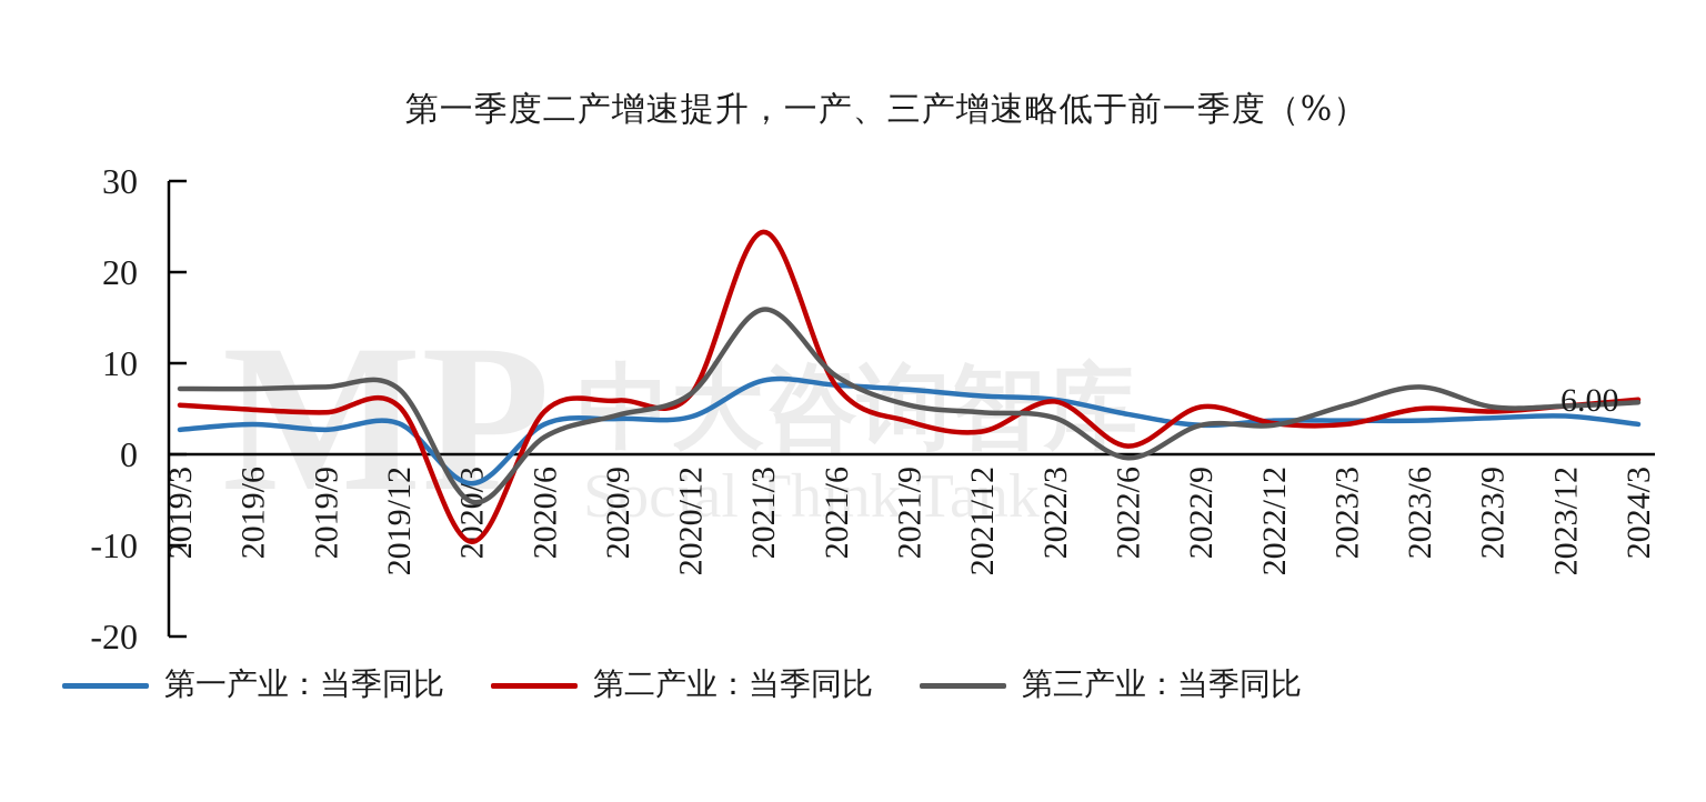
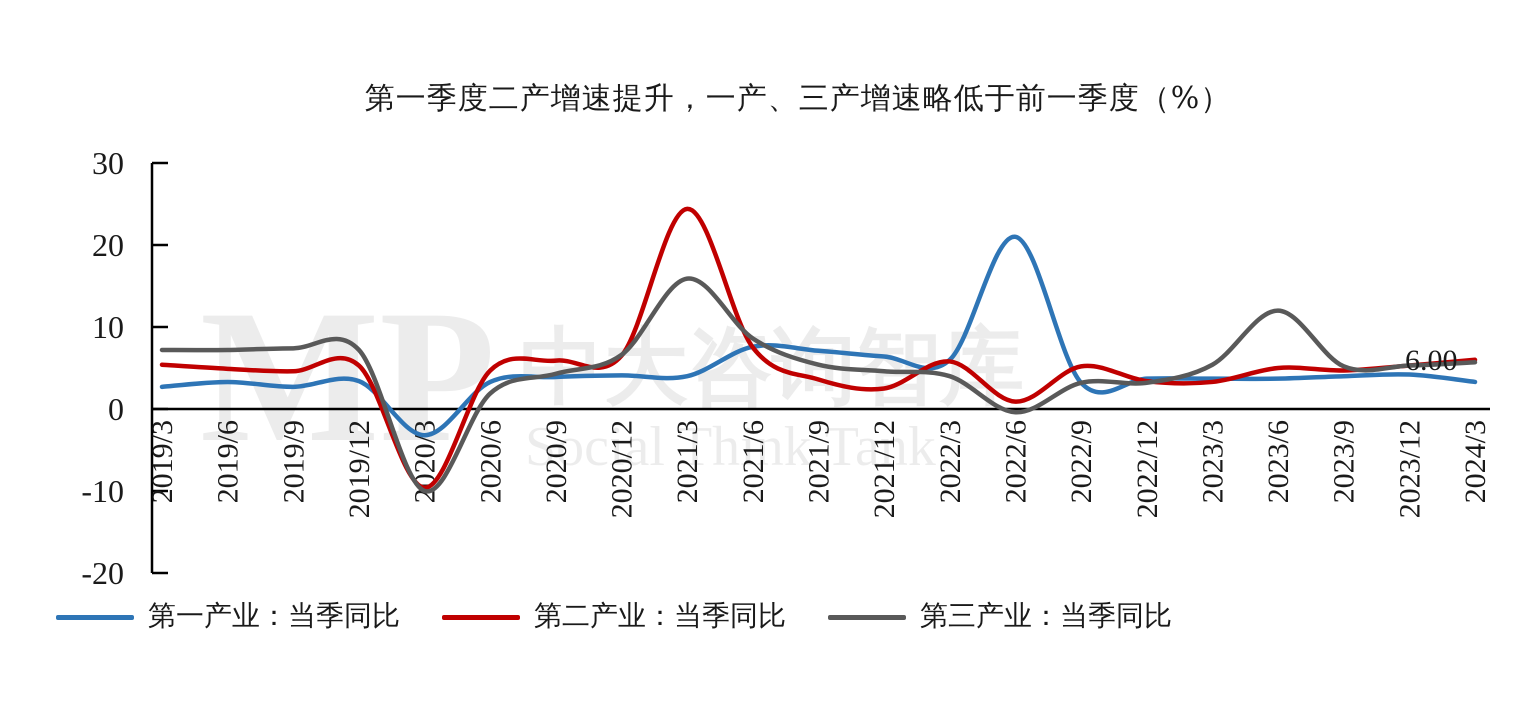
第三产业：当季同比/2020/3: -5 -> -10
第一产业：当季同比/2021/3: 8 -> 4
第一产业：当季同比/2022/6: 4 -> 21
第三产业：当季同比/2023/6: 7 -> 12
